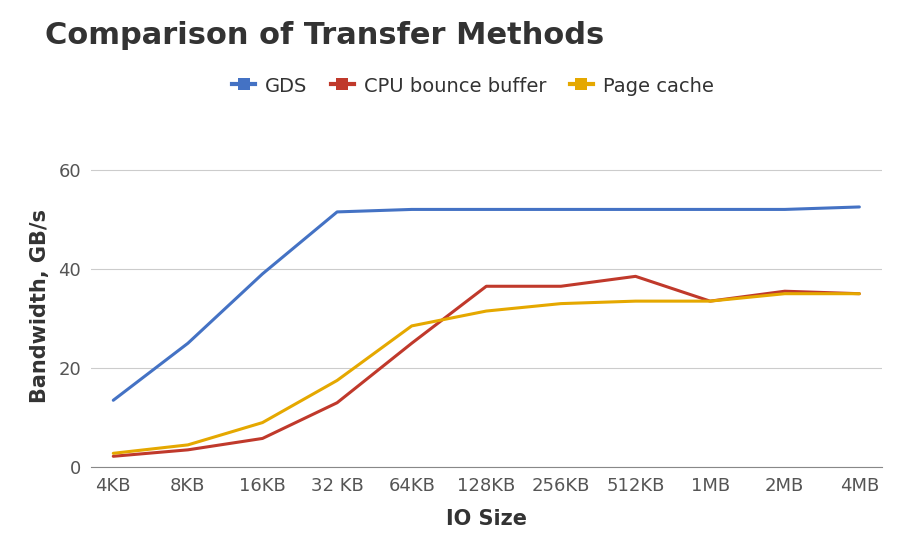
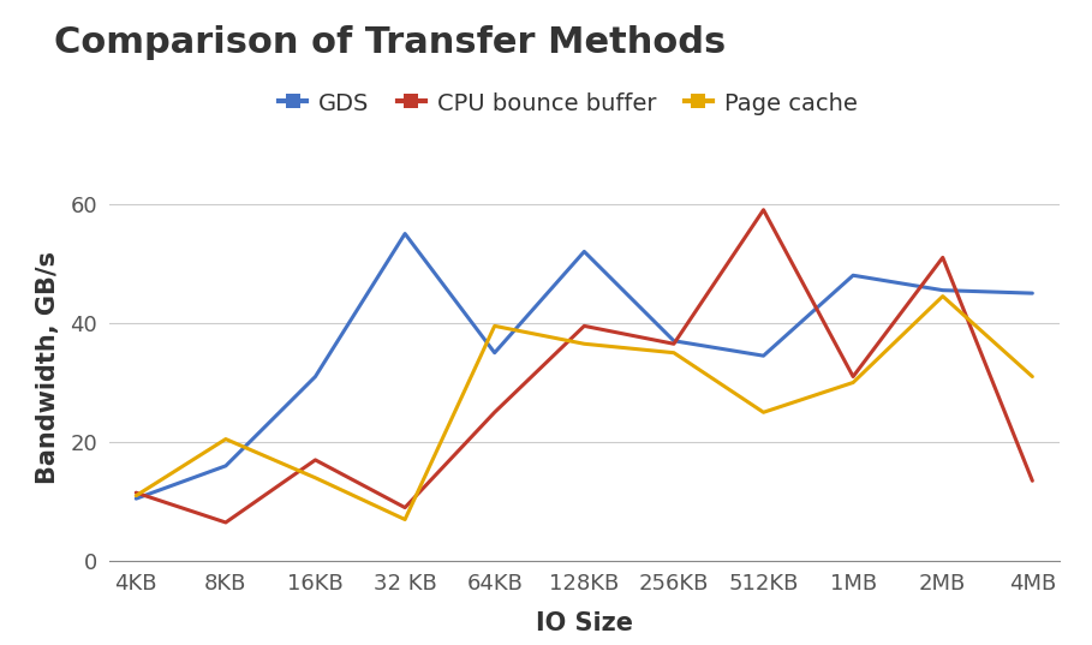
GDS/4KB: 13.5 -> 10.5
CPU bounce buffer/4KB: 2.2 -> 11.5
Page cache/4KB: 2.8 -> 11.0
GDS/8KB: 25.0 -> 16.0
CPU bounce buffer/8KB: 3.5 -> 6.5
Page cache/8KB: 4.5 -> 20.5
GDS/16KB: 39.0 -> 31.0
CPU bounce buffer/16KB: 5.8 -> 17.0
Page cache/16KB: 9.0 -> 14.0
GDS/32 KB: 51.5 -> 55.0
CPU bounce buffer/32 KB: 13.0 -> 9.0
Page cache/32 KB: 17.5 -> 7.0
GDS/64KB: 52.0 -> 35.0
Page cache/64KB: 28.5 -> 39.5
CPU bounce buffer/128KB: 36.5 -> 39.5
Page cache/128KB: 31.5 -> 36.5
GDS/256KB: 52.0 -> 37.0
Page cache/256KB: 33.0 -> 35.0
GDS/512KB: 52.0 -> 34.5
CPU bounce buffer/512KB: 38.5 -> 59.0
Page cache/512KB: 33.5 -> 25.0
GDS/1MB: 52.0 -> 48.0
CPU bounce buffer/1MB: 33.5 -> 31.0
Page cache/1MB: 33.5 -> 30.0
GDS/2MB: 52.0 -> 45.5
CPU bounce buffer/2MB: 35.5 -> 51.0
Page cache/2MB: 35.0 -> 44.5
GDS/4MB: 52.5 -> 45.0
CPU bounce buffer/4MB: 35.0 -> 13.5
Page cache/4MB: 35.0 -> 31.0
